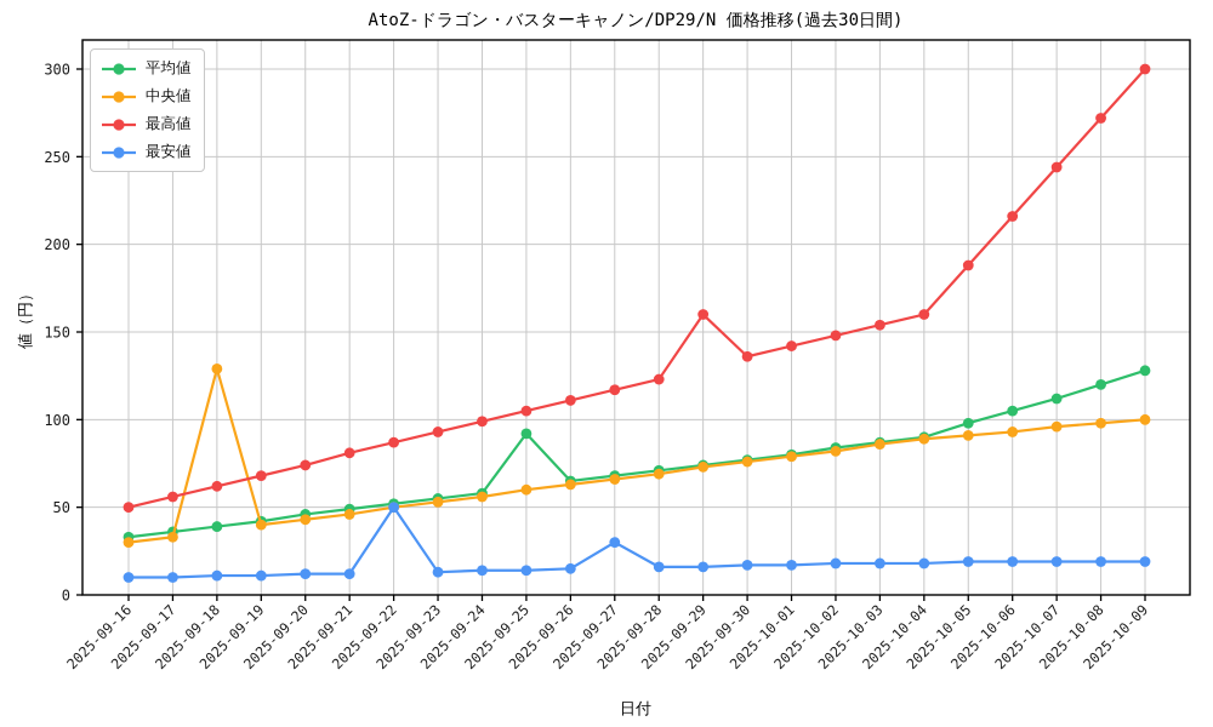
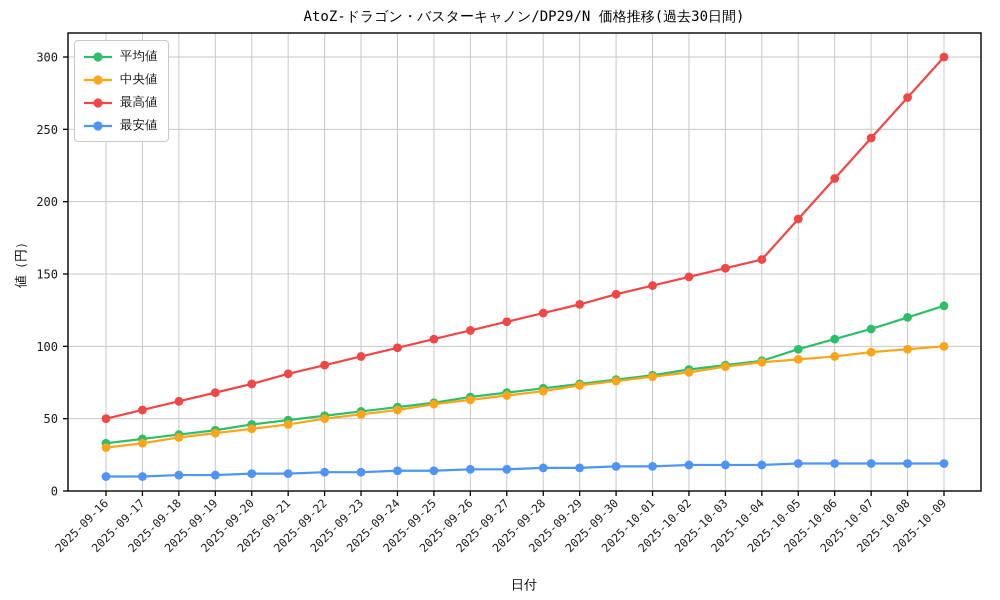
中央値/2025-09-18: 129 -> 37
最安値/2025-09-22: 50 -> 13
平均値/2025-09-25: 92 -> 61
最安値/2025-09-27: 30 -> 15
最高値/2025-09-29: 160 -> 129
